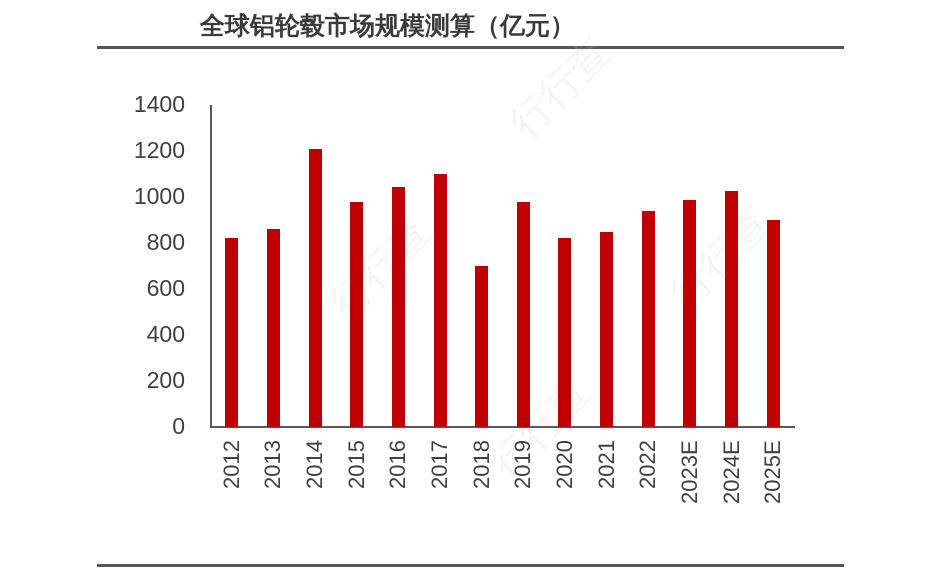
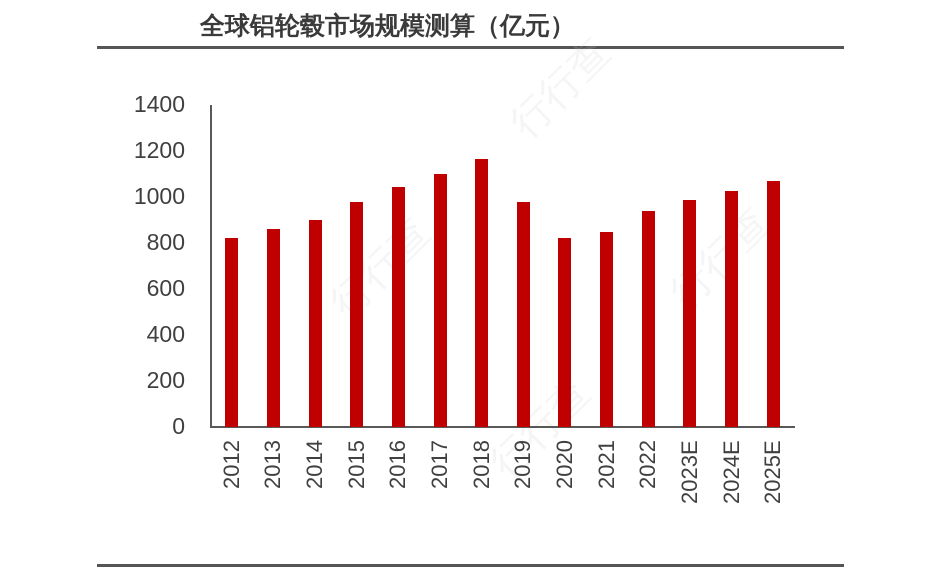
2014: 1210 -> 900
2018: 700 -> 1160
2025E: 900 -> 1070
